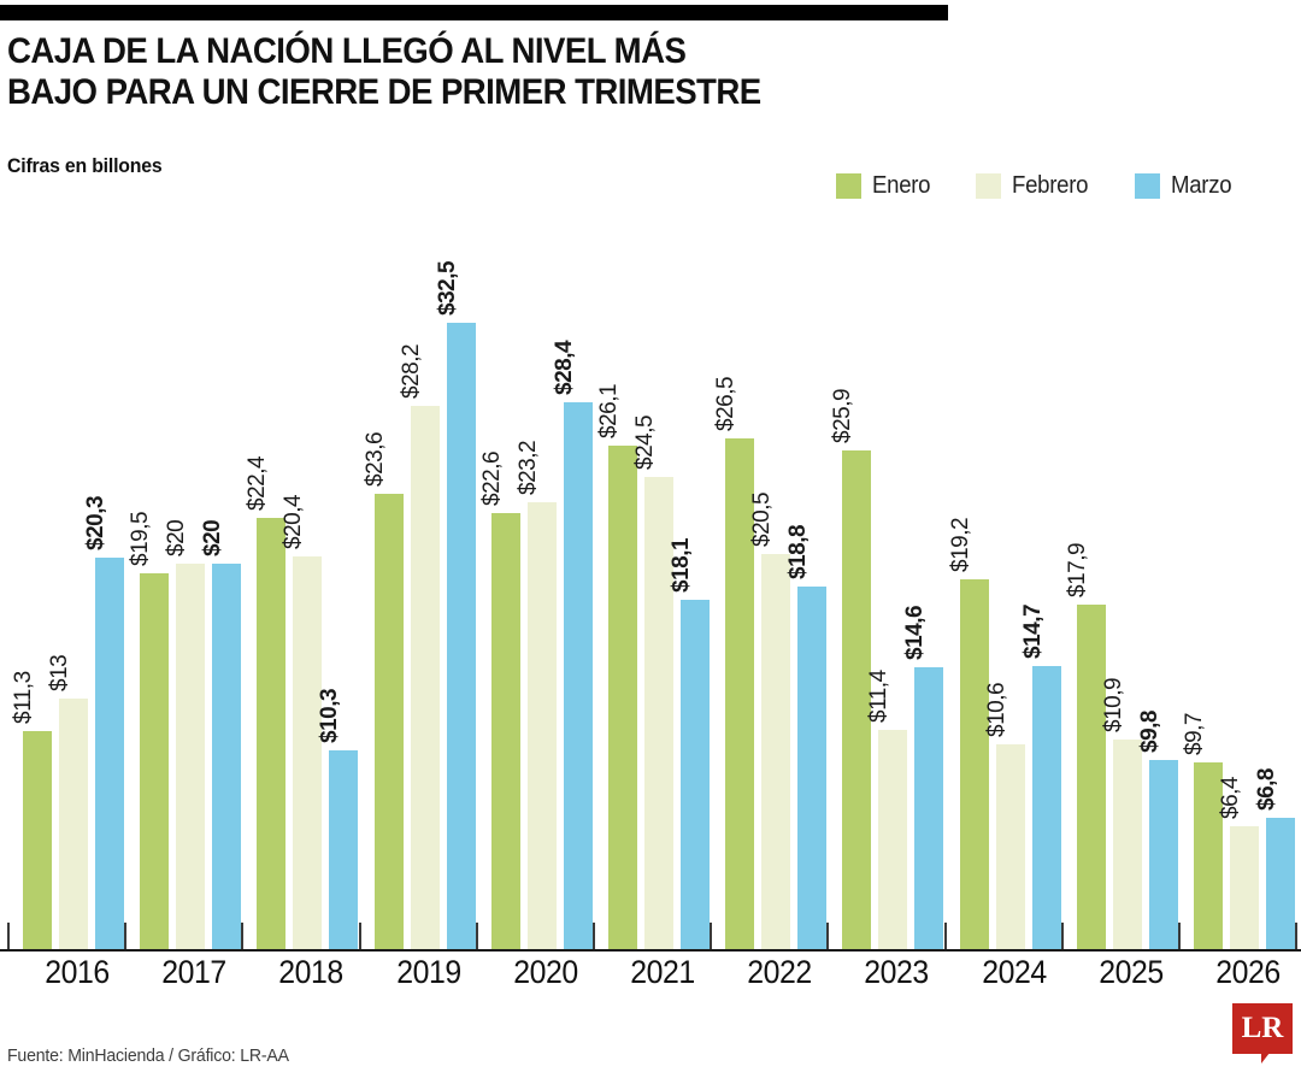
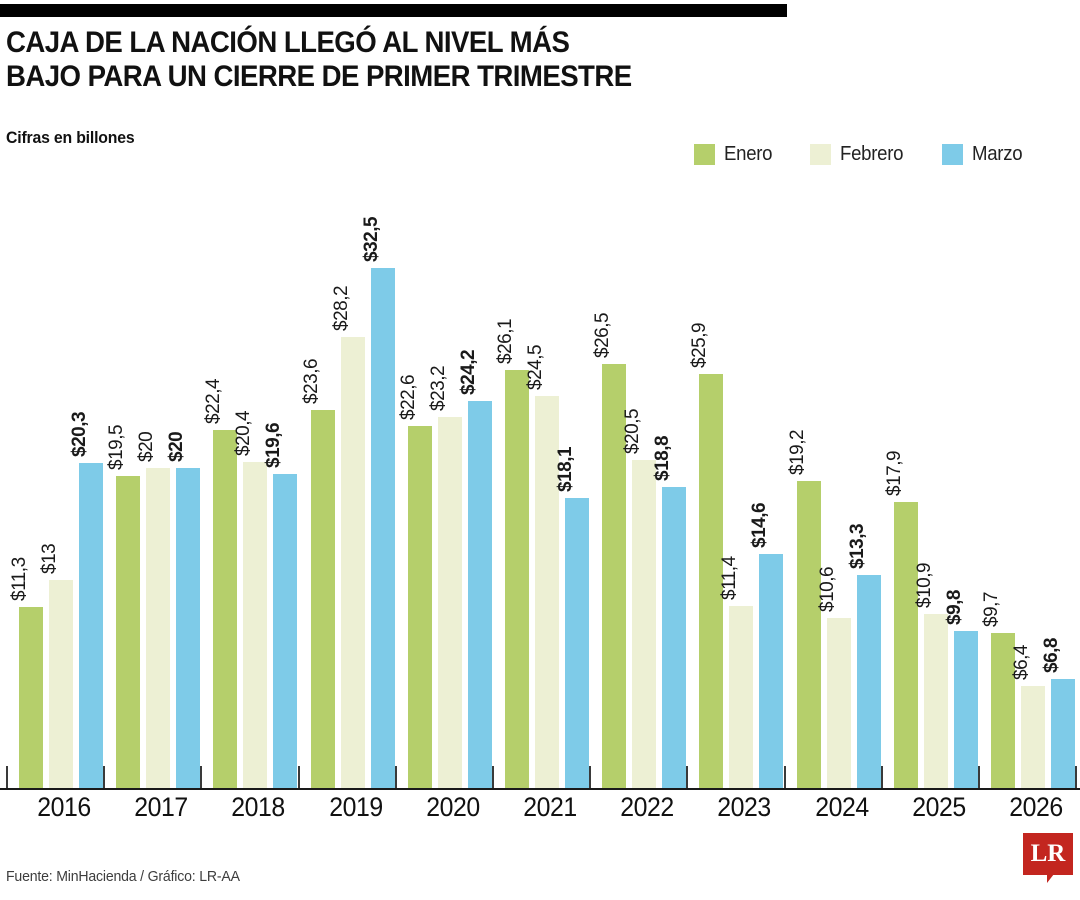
Marzo/2018: $10,3 -> $19,6
Marzo/2020: $28,4 -> $24,2
Marzo/2024: $14,7 -> $13,3
